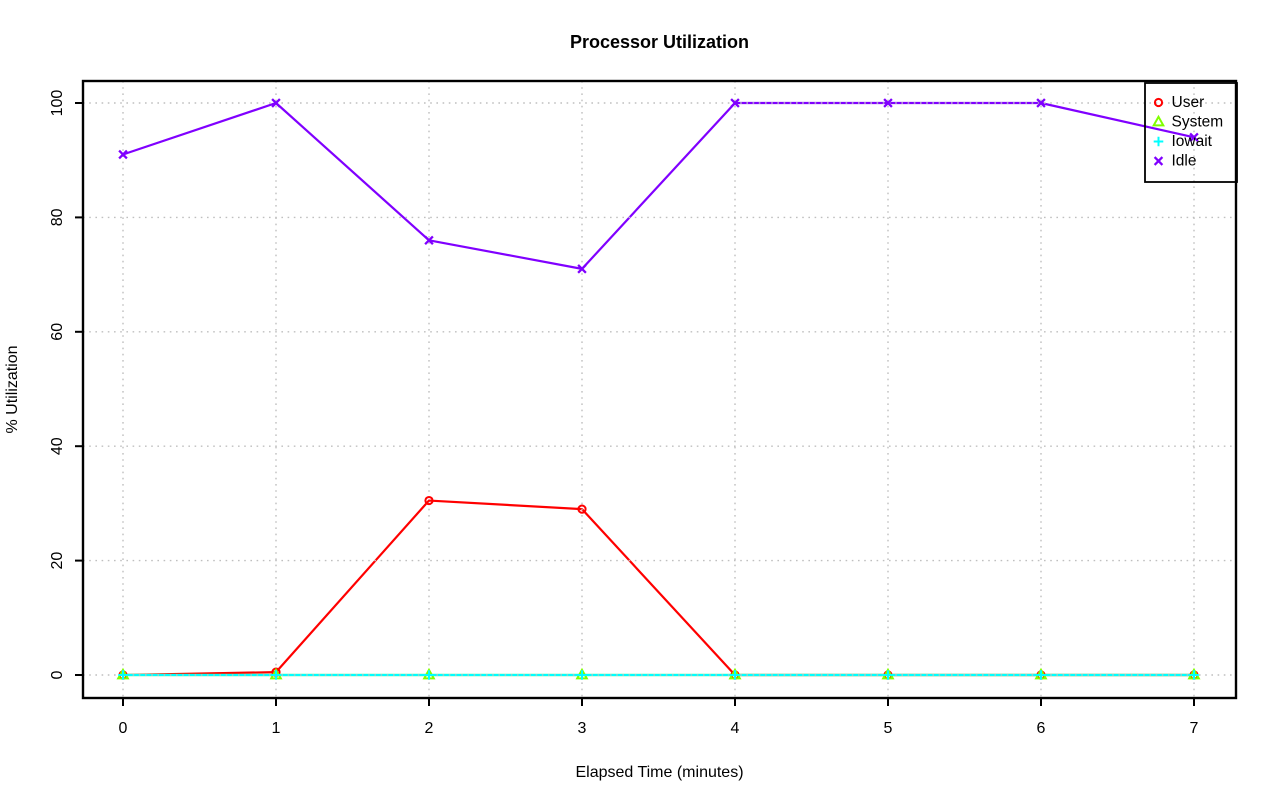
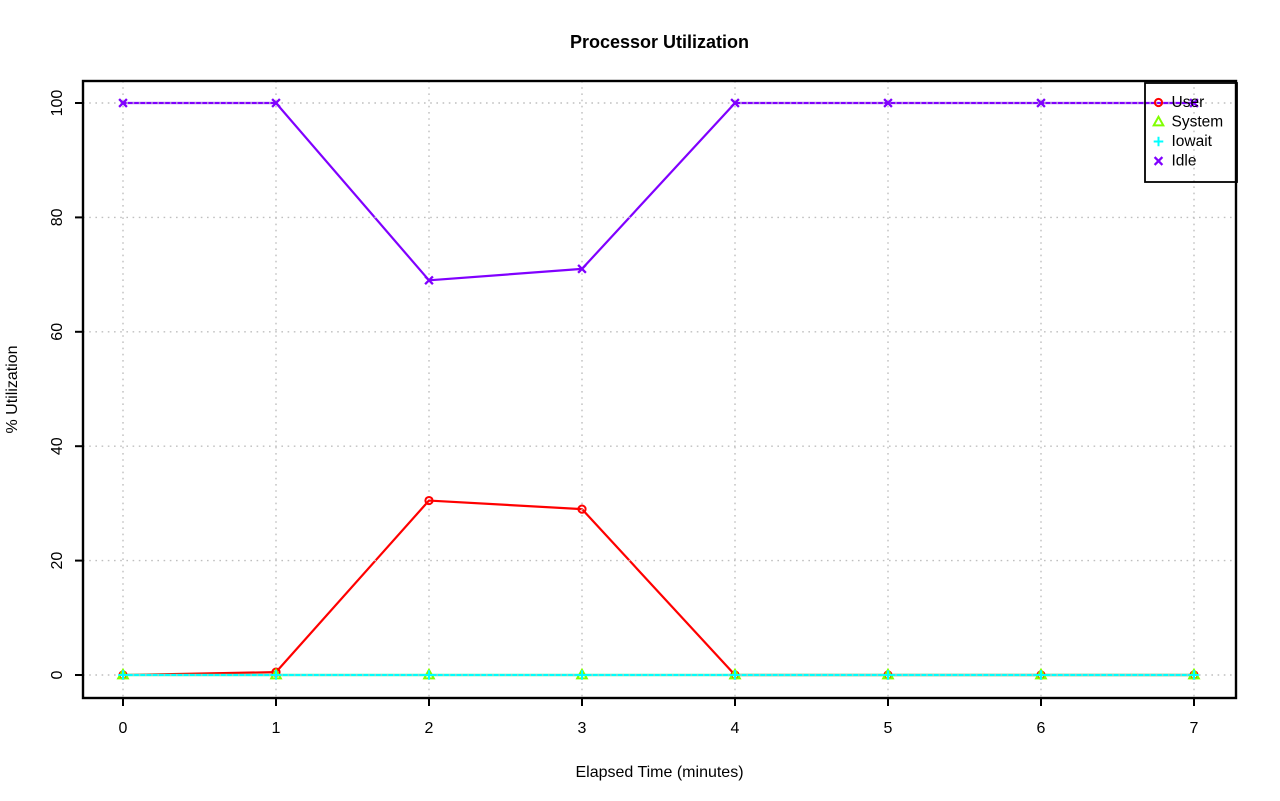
Idle/0: 91 -> 100
Idle/2: 76 -> 69
Idle/7: 94 -> 100
